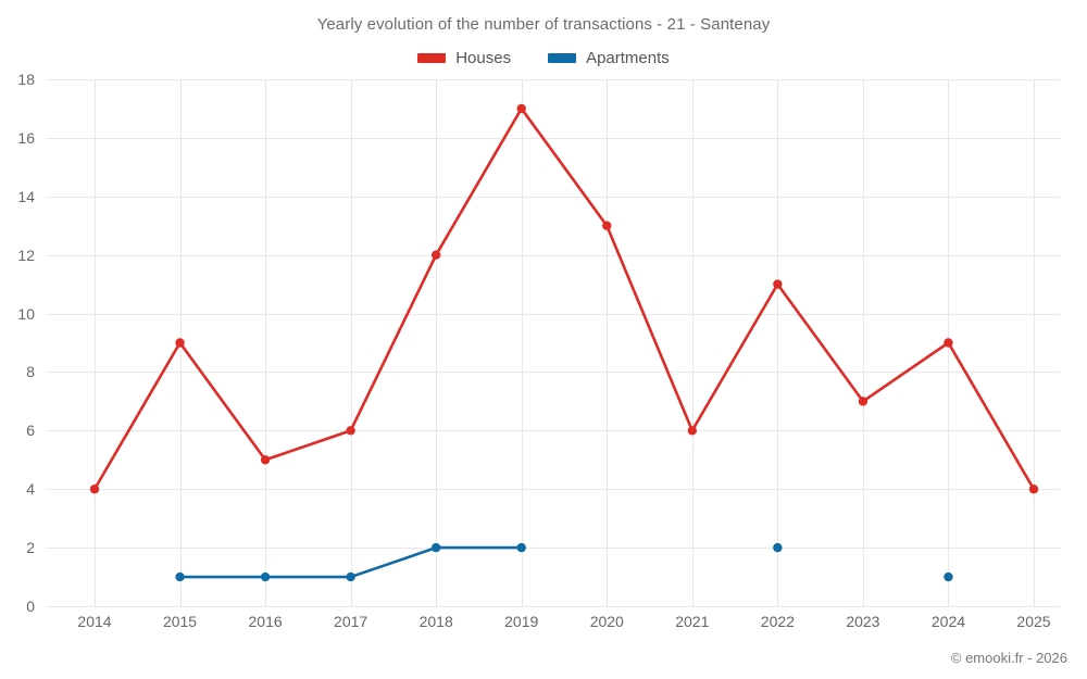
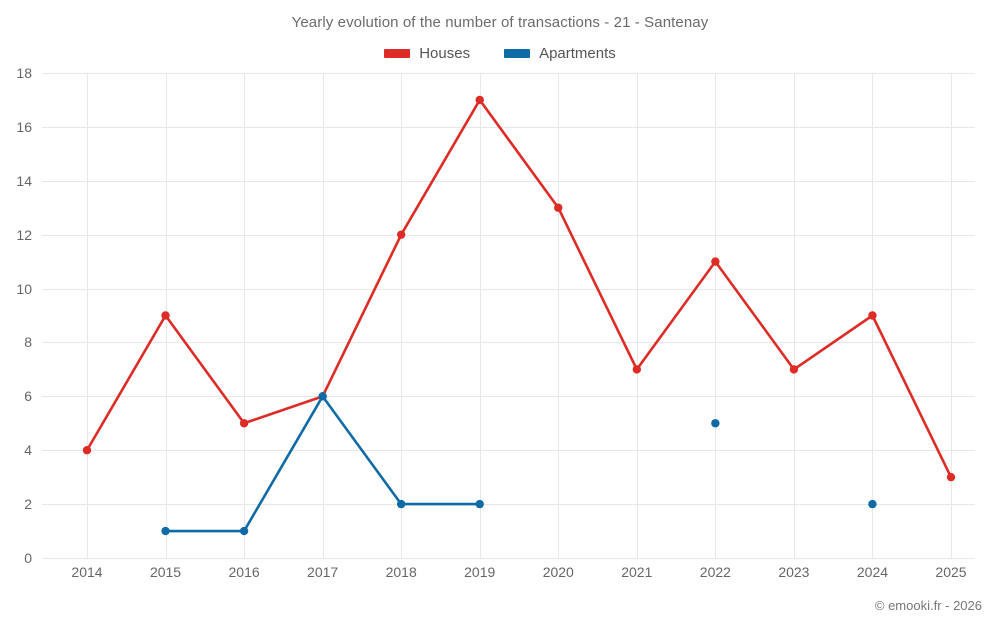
Apartments/2017: 1 -> 6
Houses/2021: 6 -> 7
Apartments/2022: 2 -> 5
Apartments/2024: 1 -> 2
Houses/2025: 4 -> 3
